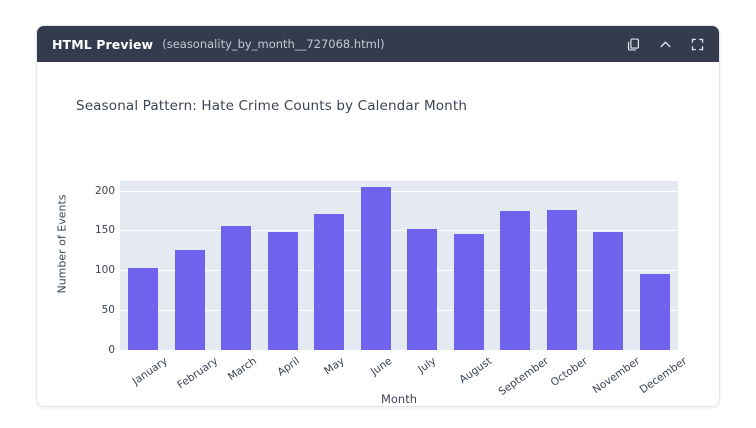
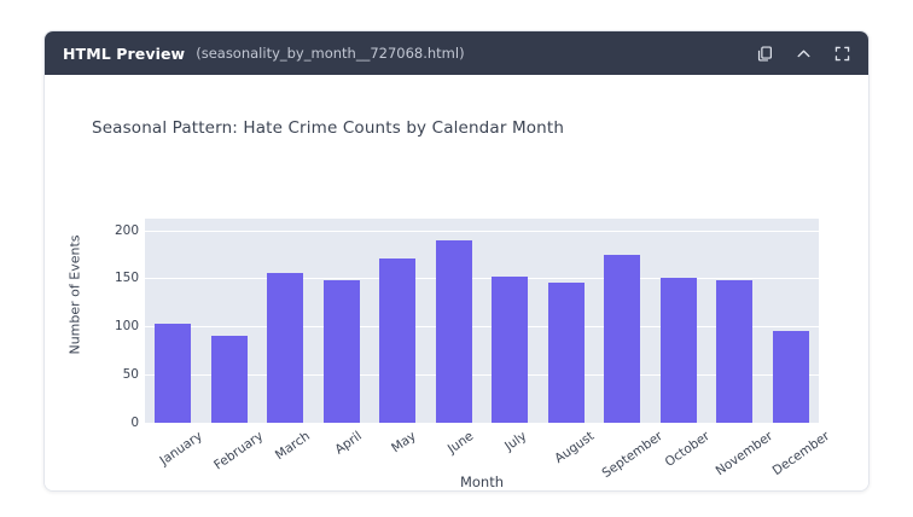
February: 130 -> 90
June: 200 -> 190
October: 180 -> 150
